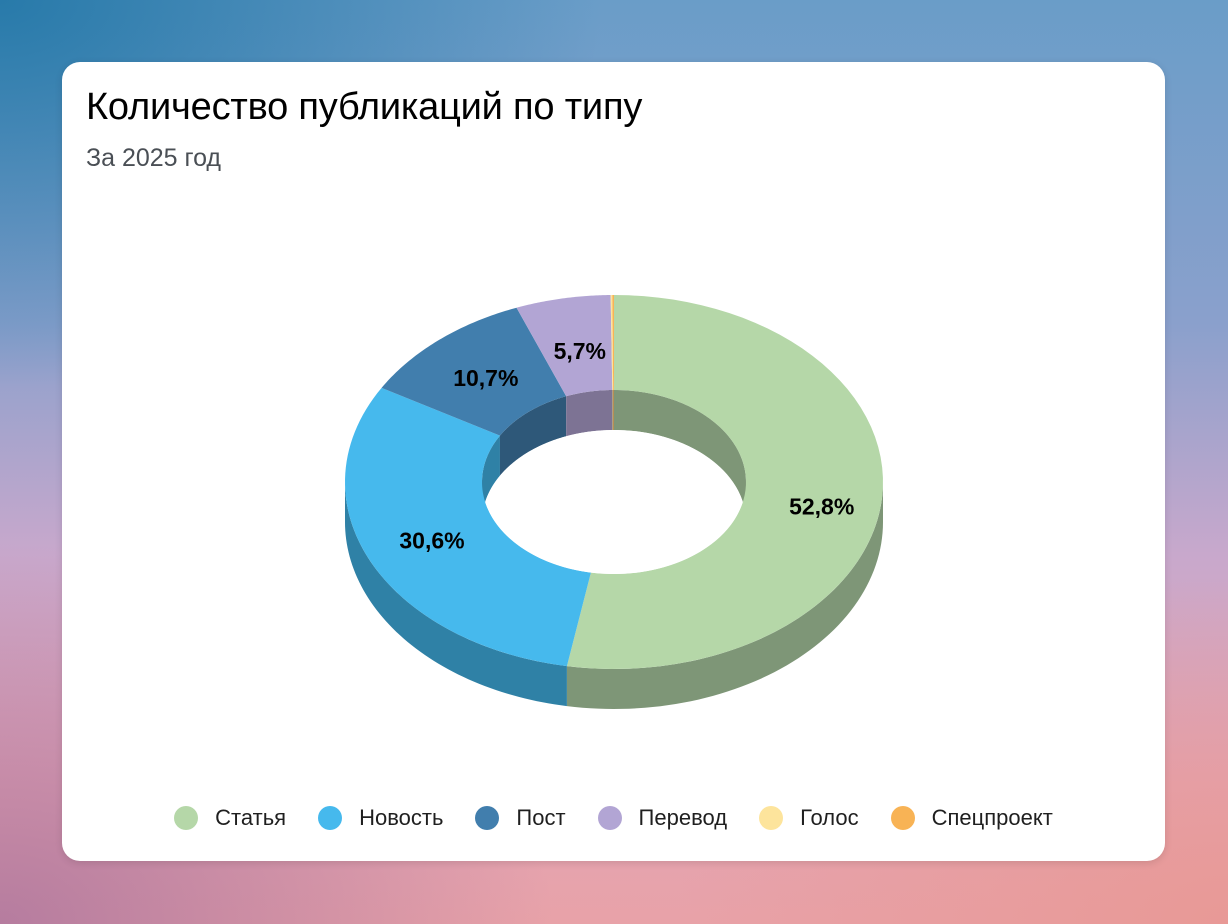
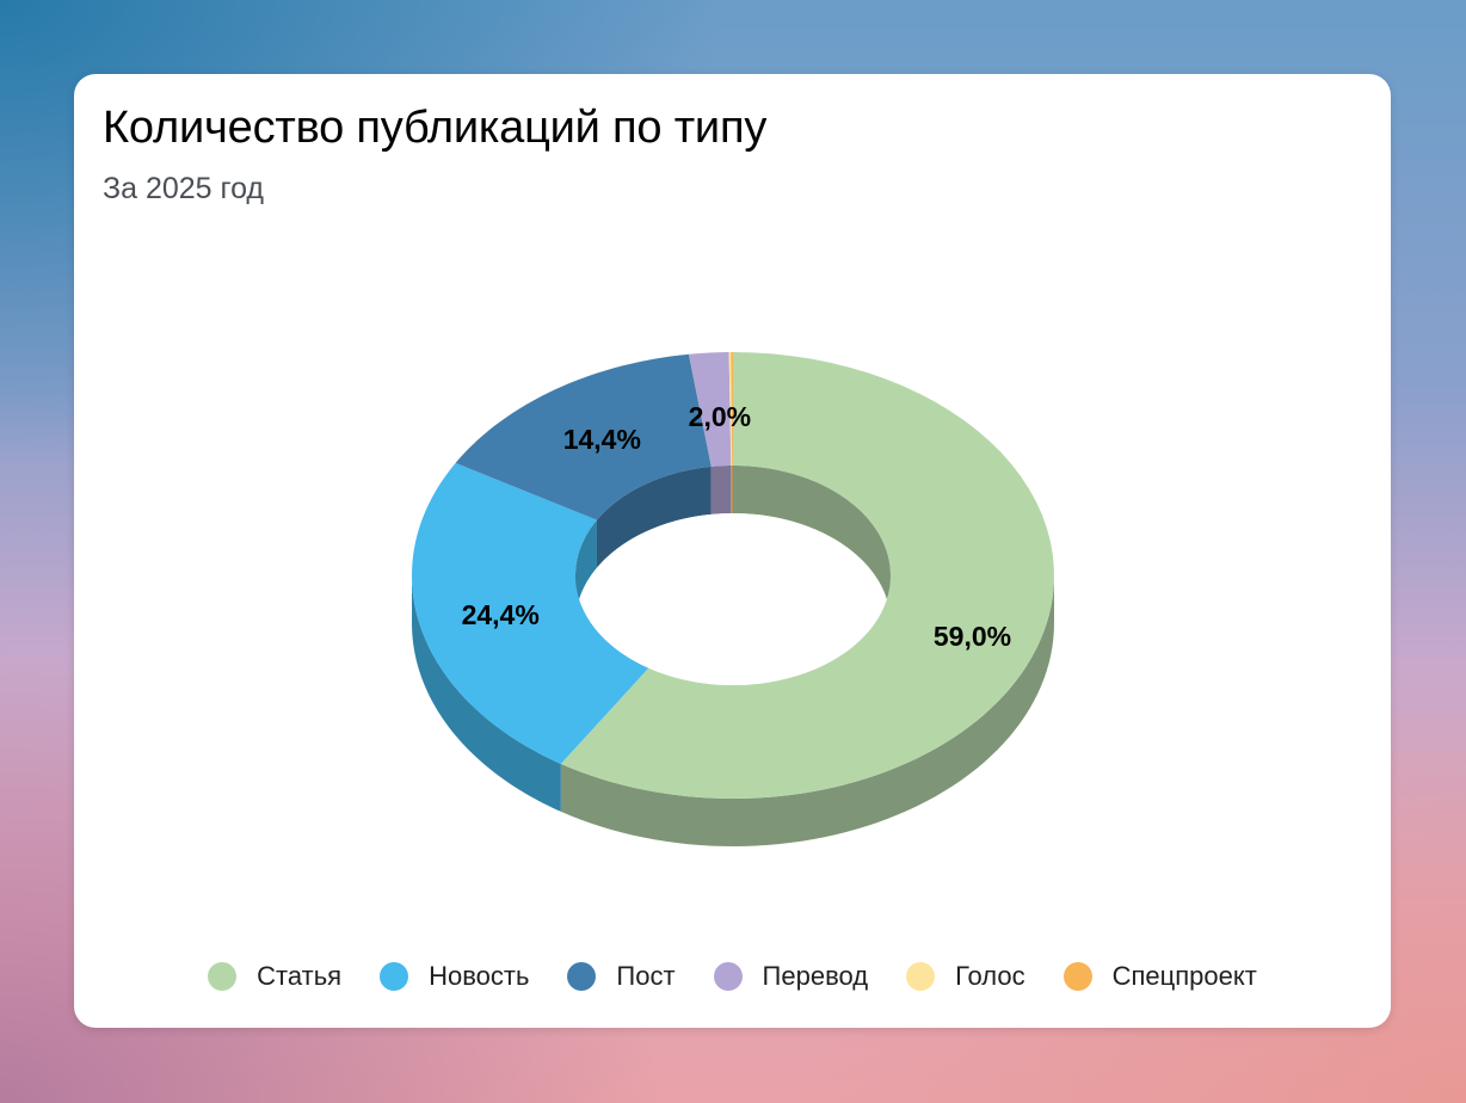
Статья: 52,8% -> 59,0%
Новость: 30,6% -> 24,4%
Пост: 10,7% -> 14,4%
Перевод: 5,7% -> 2,0%
